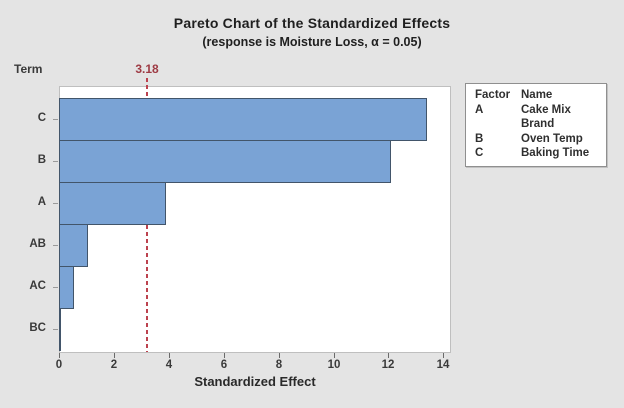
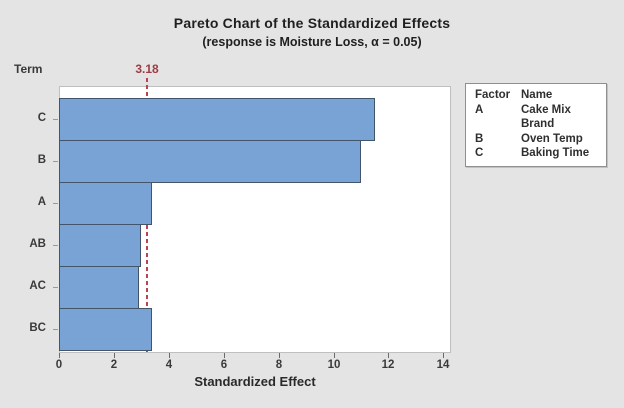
C: 13.4 -> 11.5
B: 12.1 -> 11.0
A: 3.9 -> 3.4
AB: 1.1 -> 3.0
AC: 0.6 -> 2.9
BC: 0.1 -> 3.4
